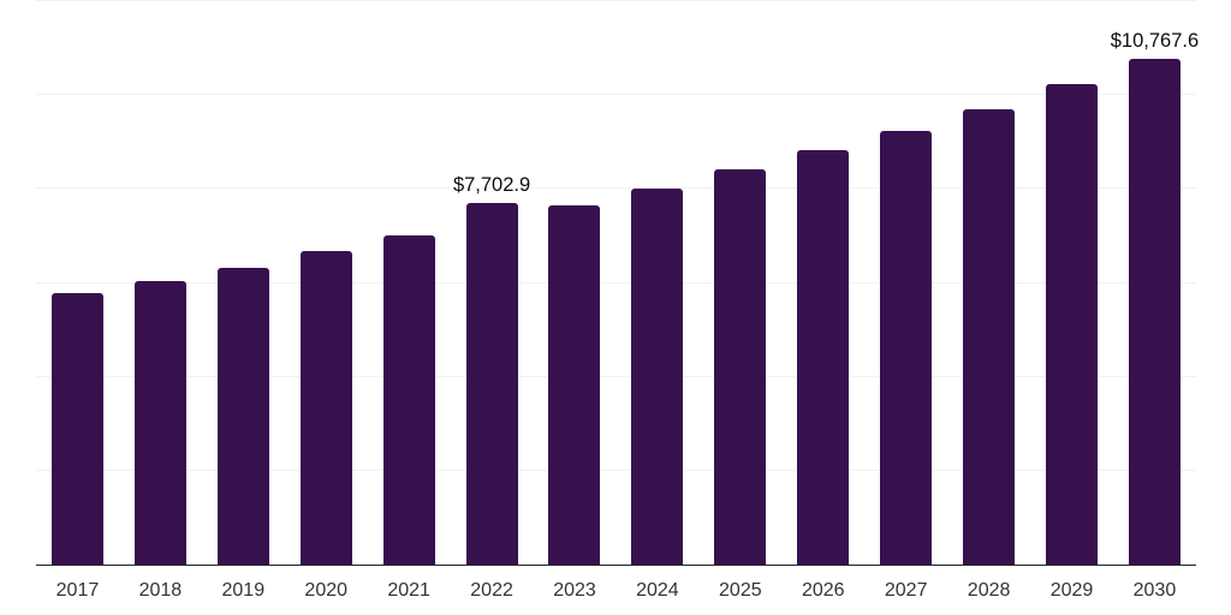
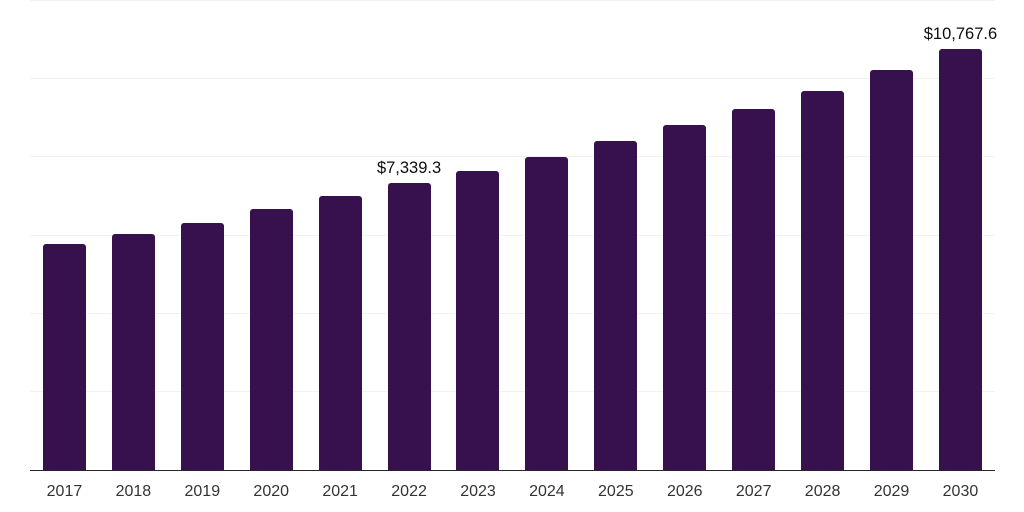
2022: $7,702.9 -> $7,339.3
